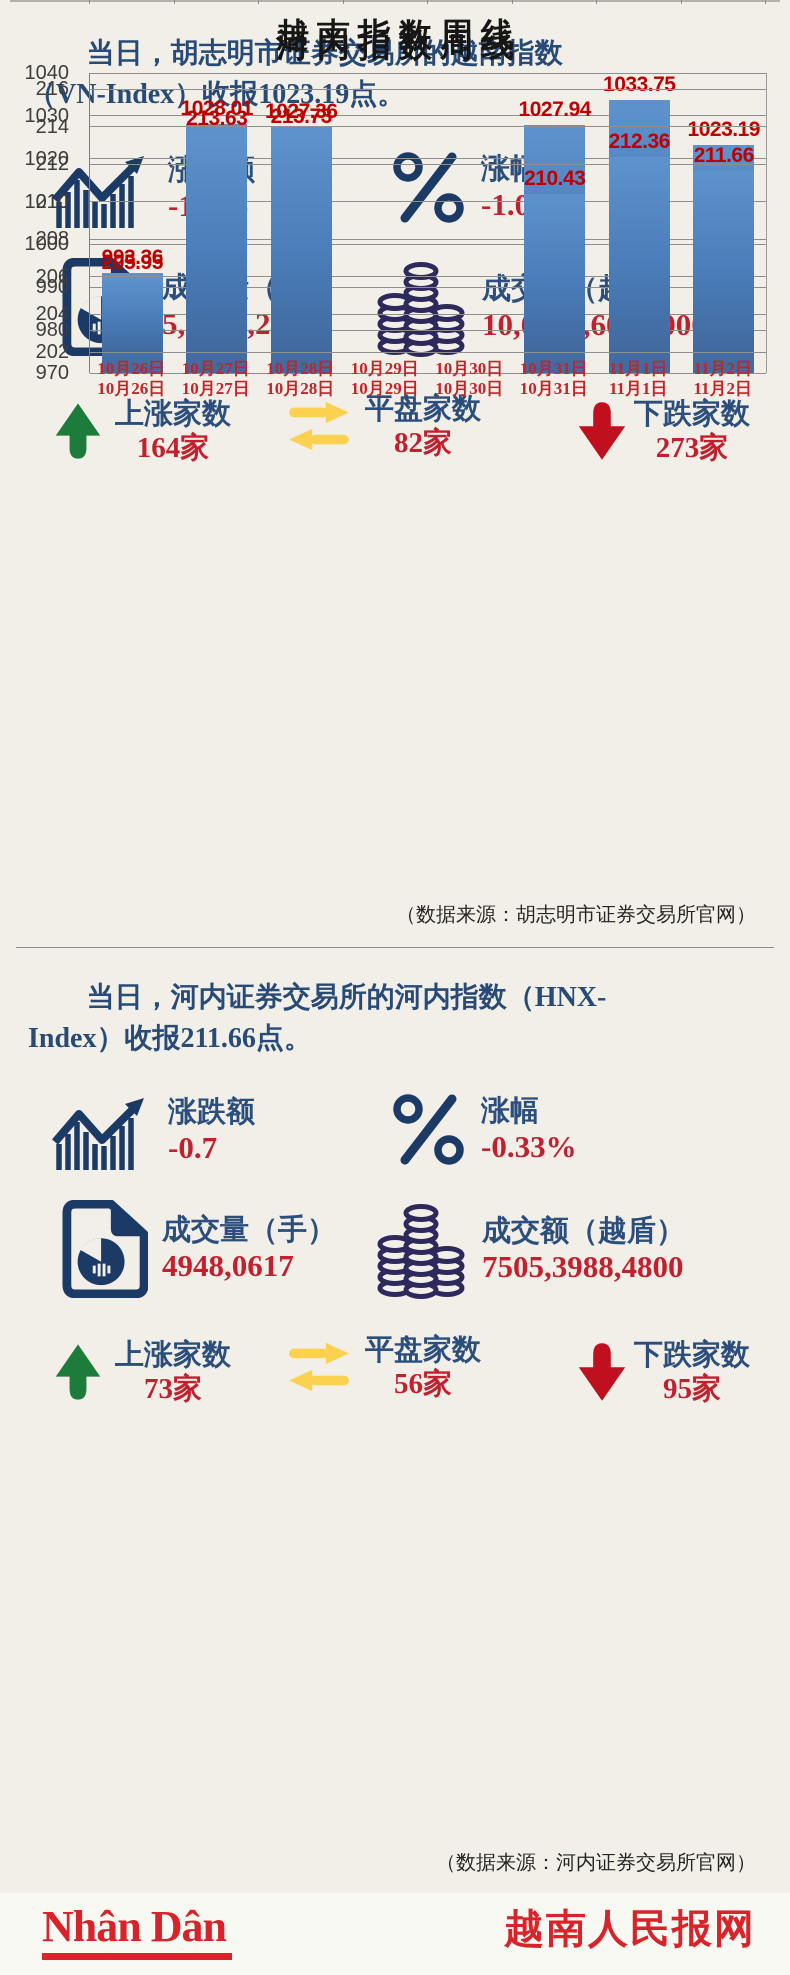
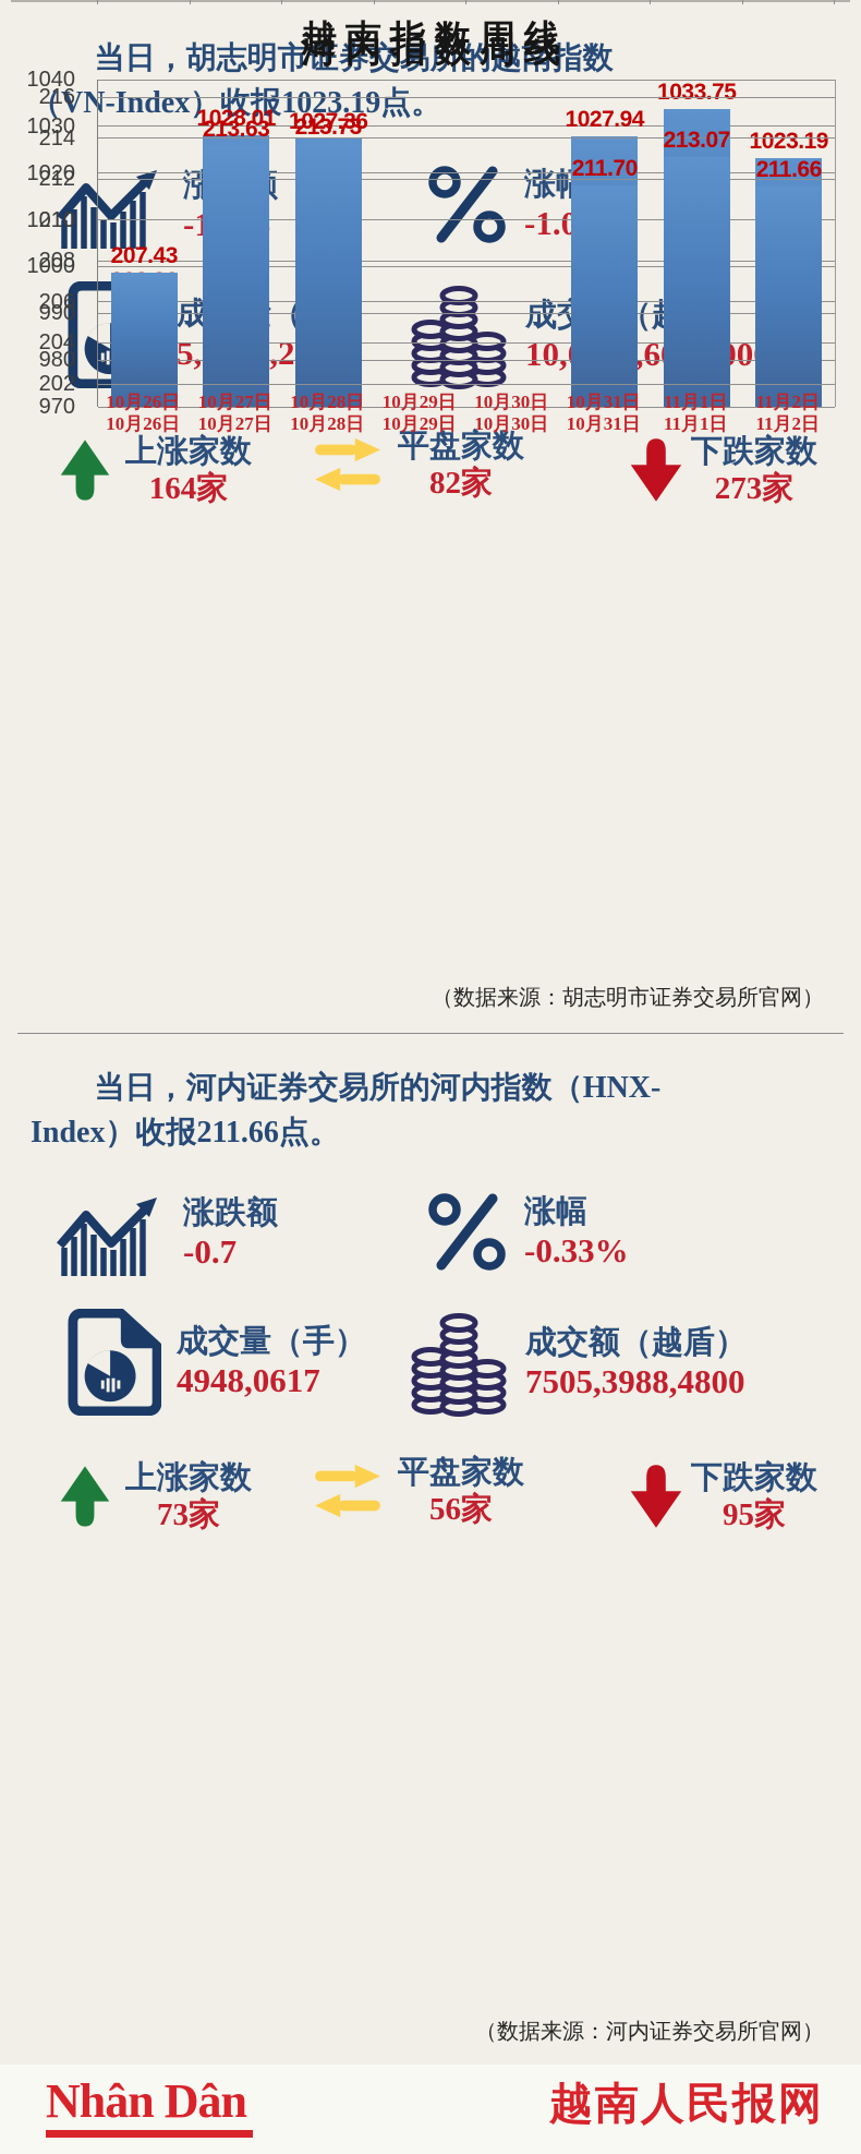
河内指数周线/10月26日: 205.95 -> 207.43
河内指数周线/10月31日: 210.43 -> 211.70
河内指数周线/11月1日: 212.36 -> 213.07
